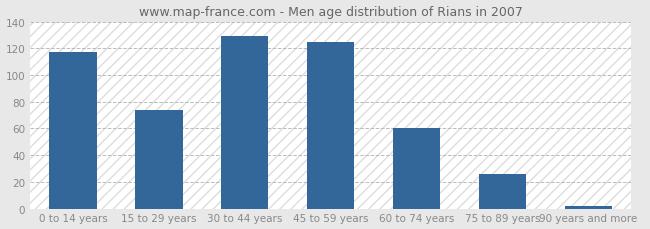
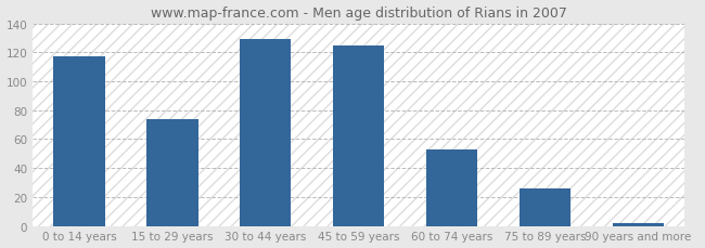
60 to 74 years: 60 -> 53
